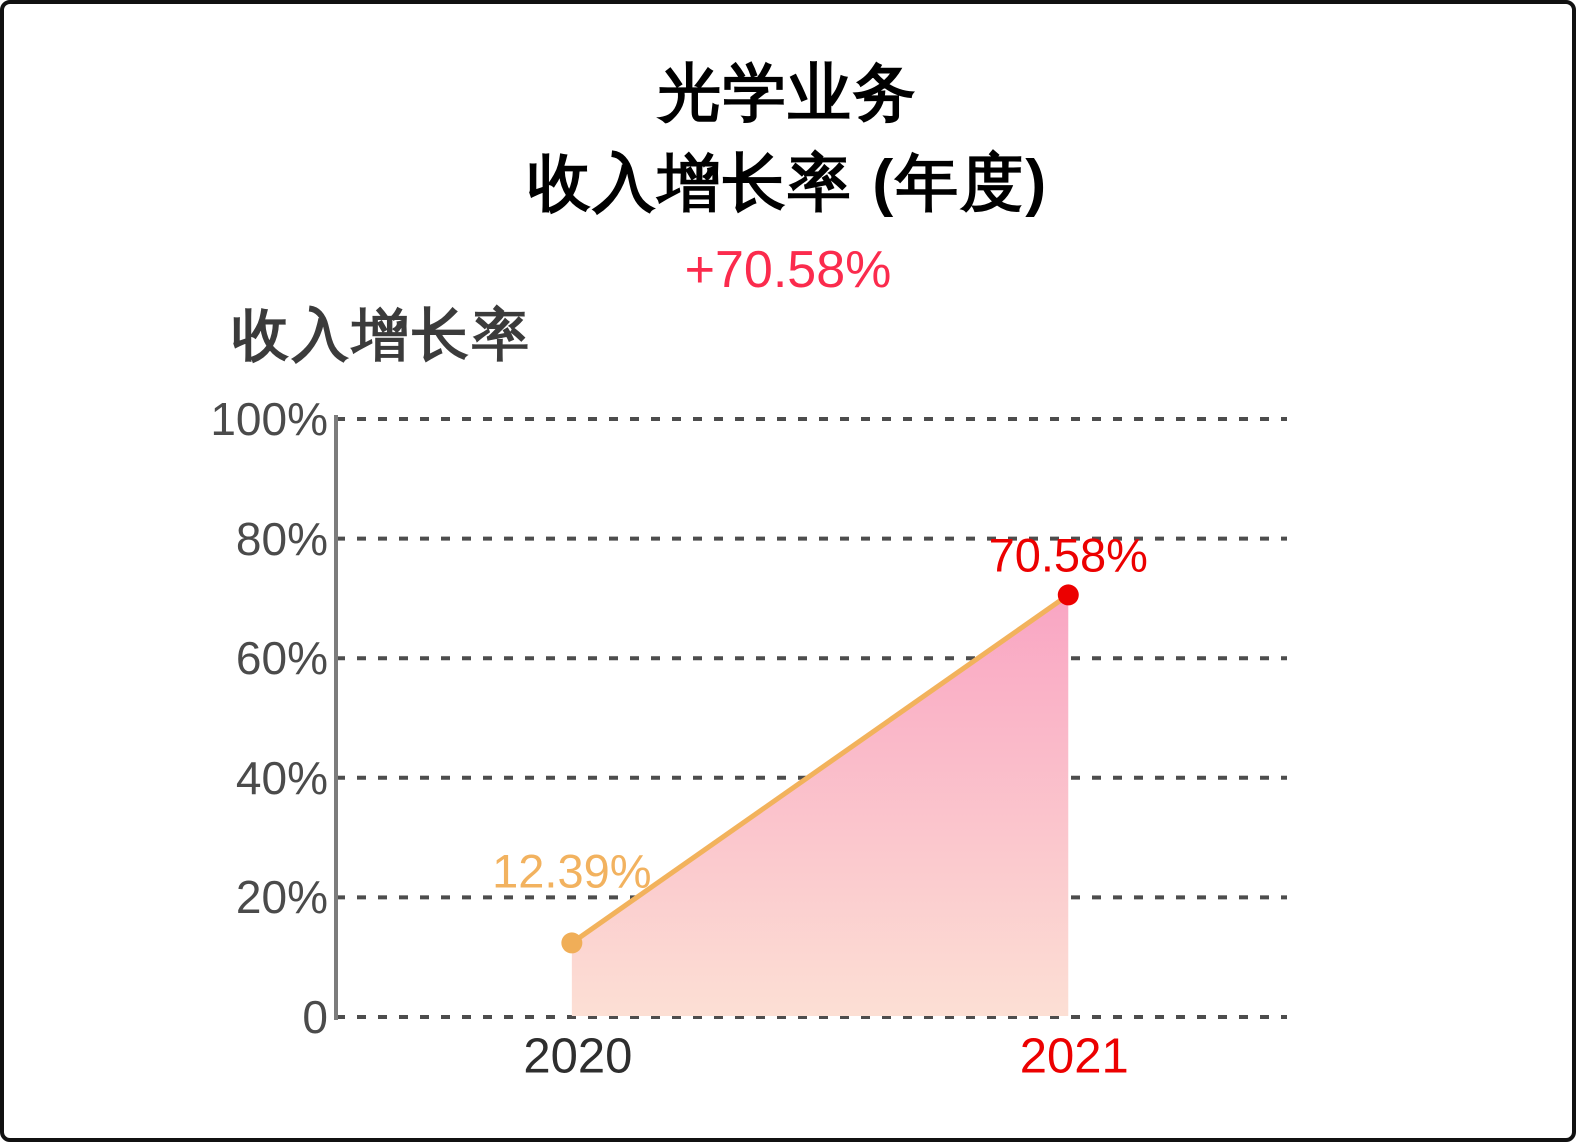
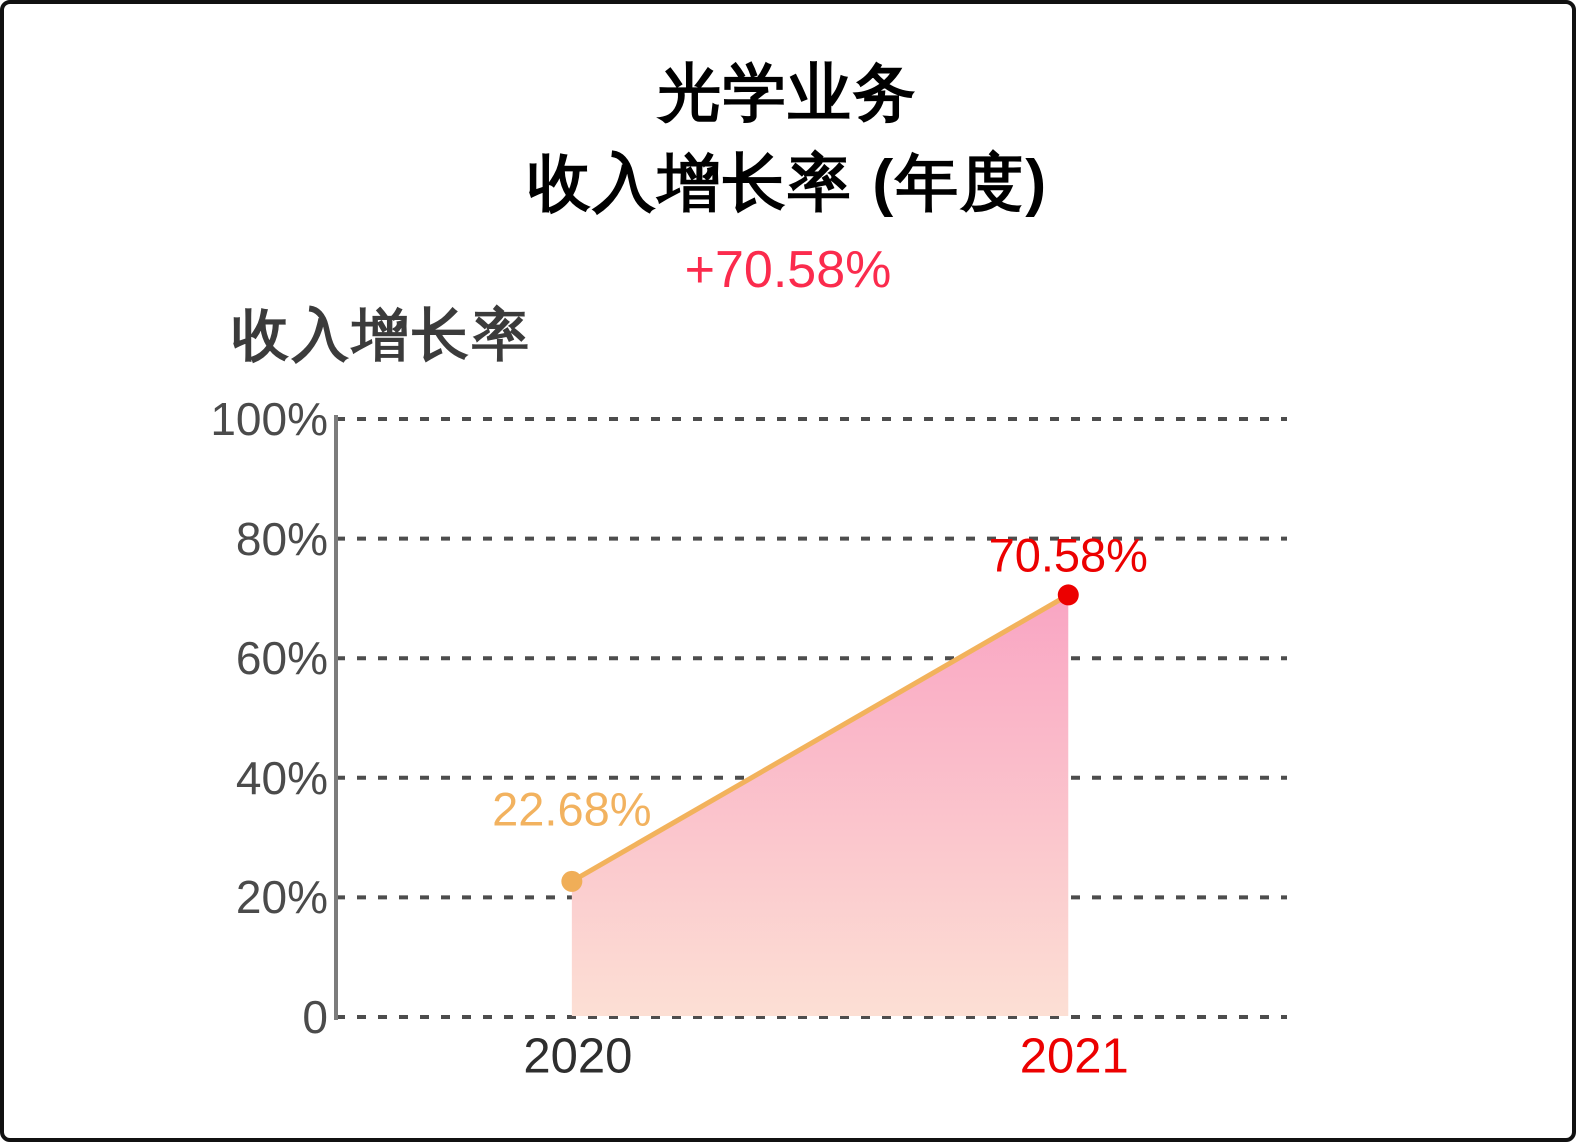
2020: 12.39% -> 22.68%
